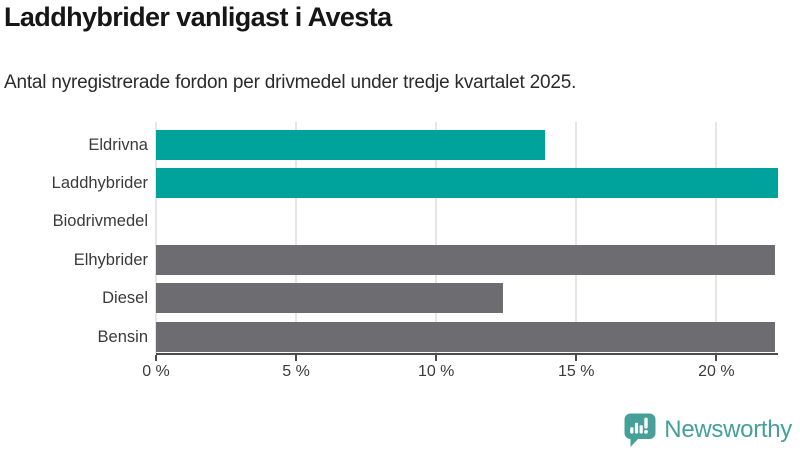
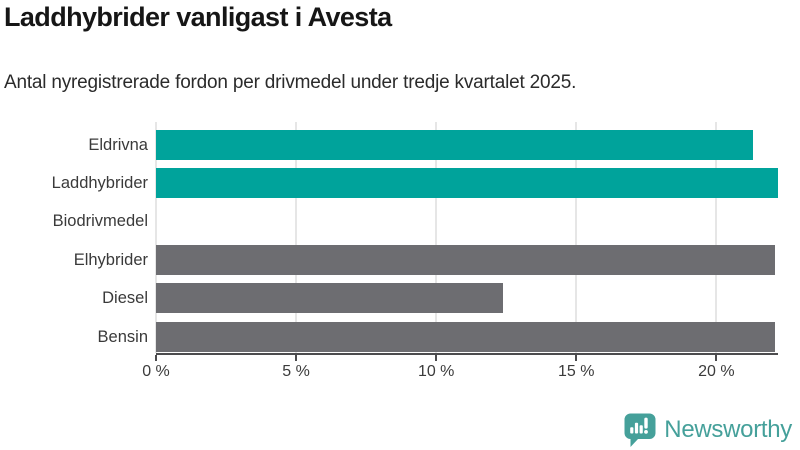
Eldrivna: 13.9% -> 21.3%
